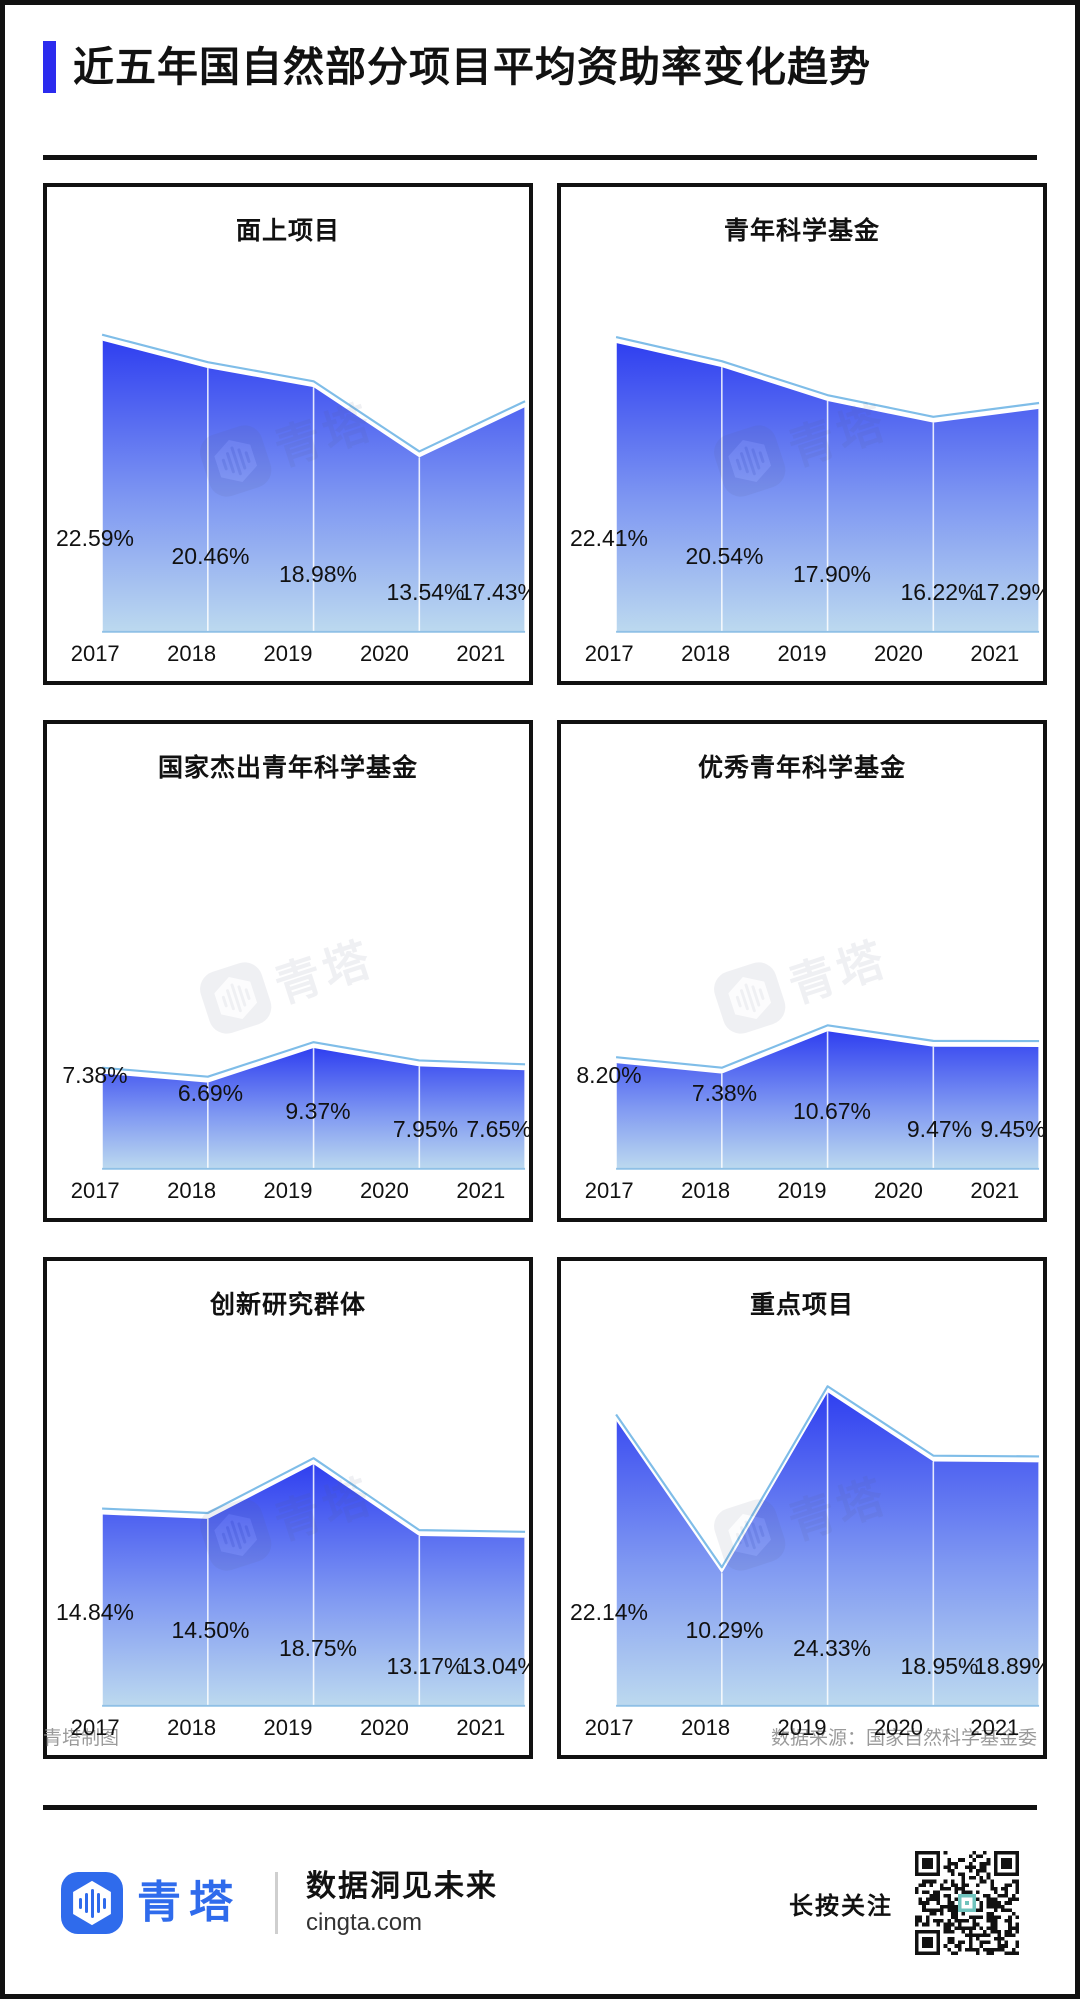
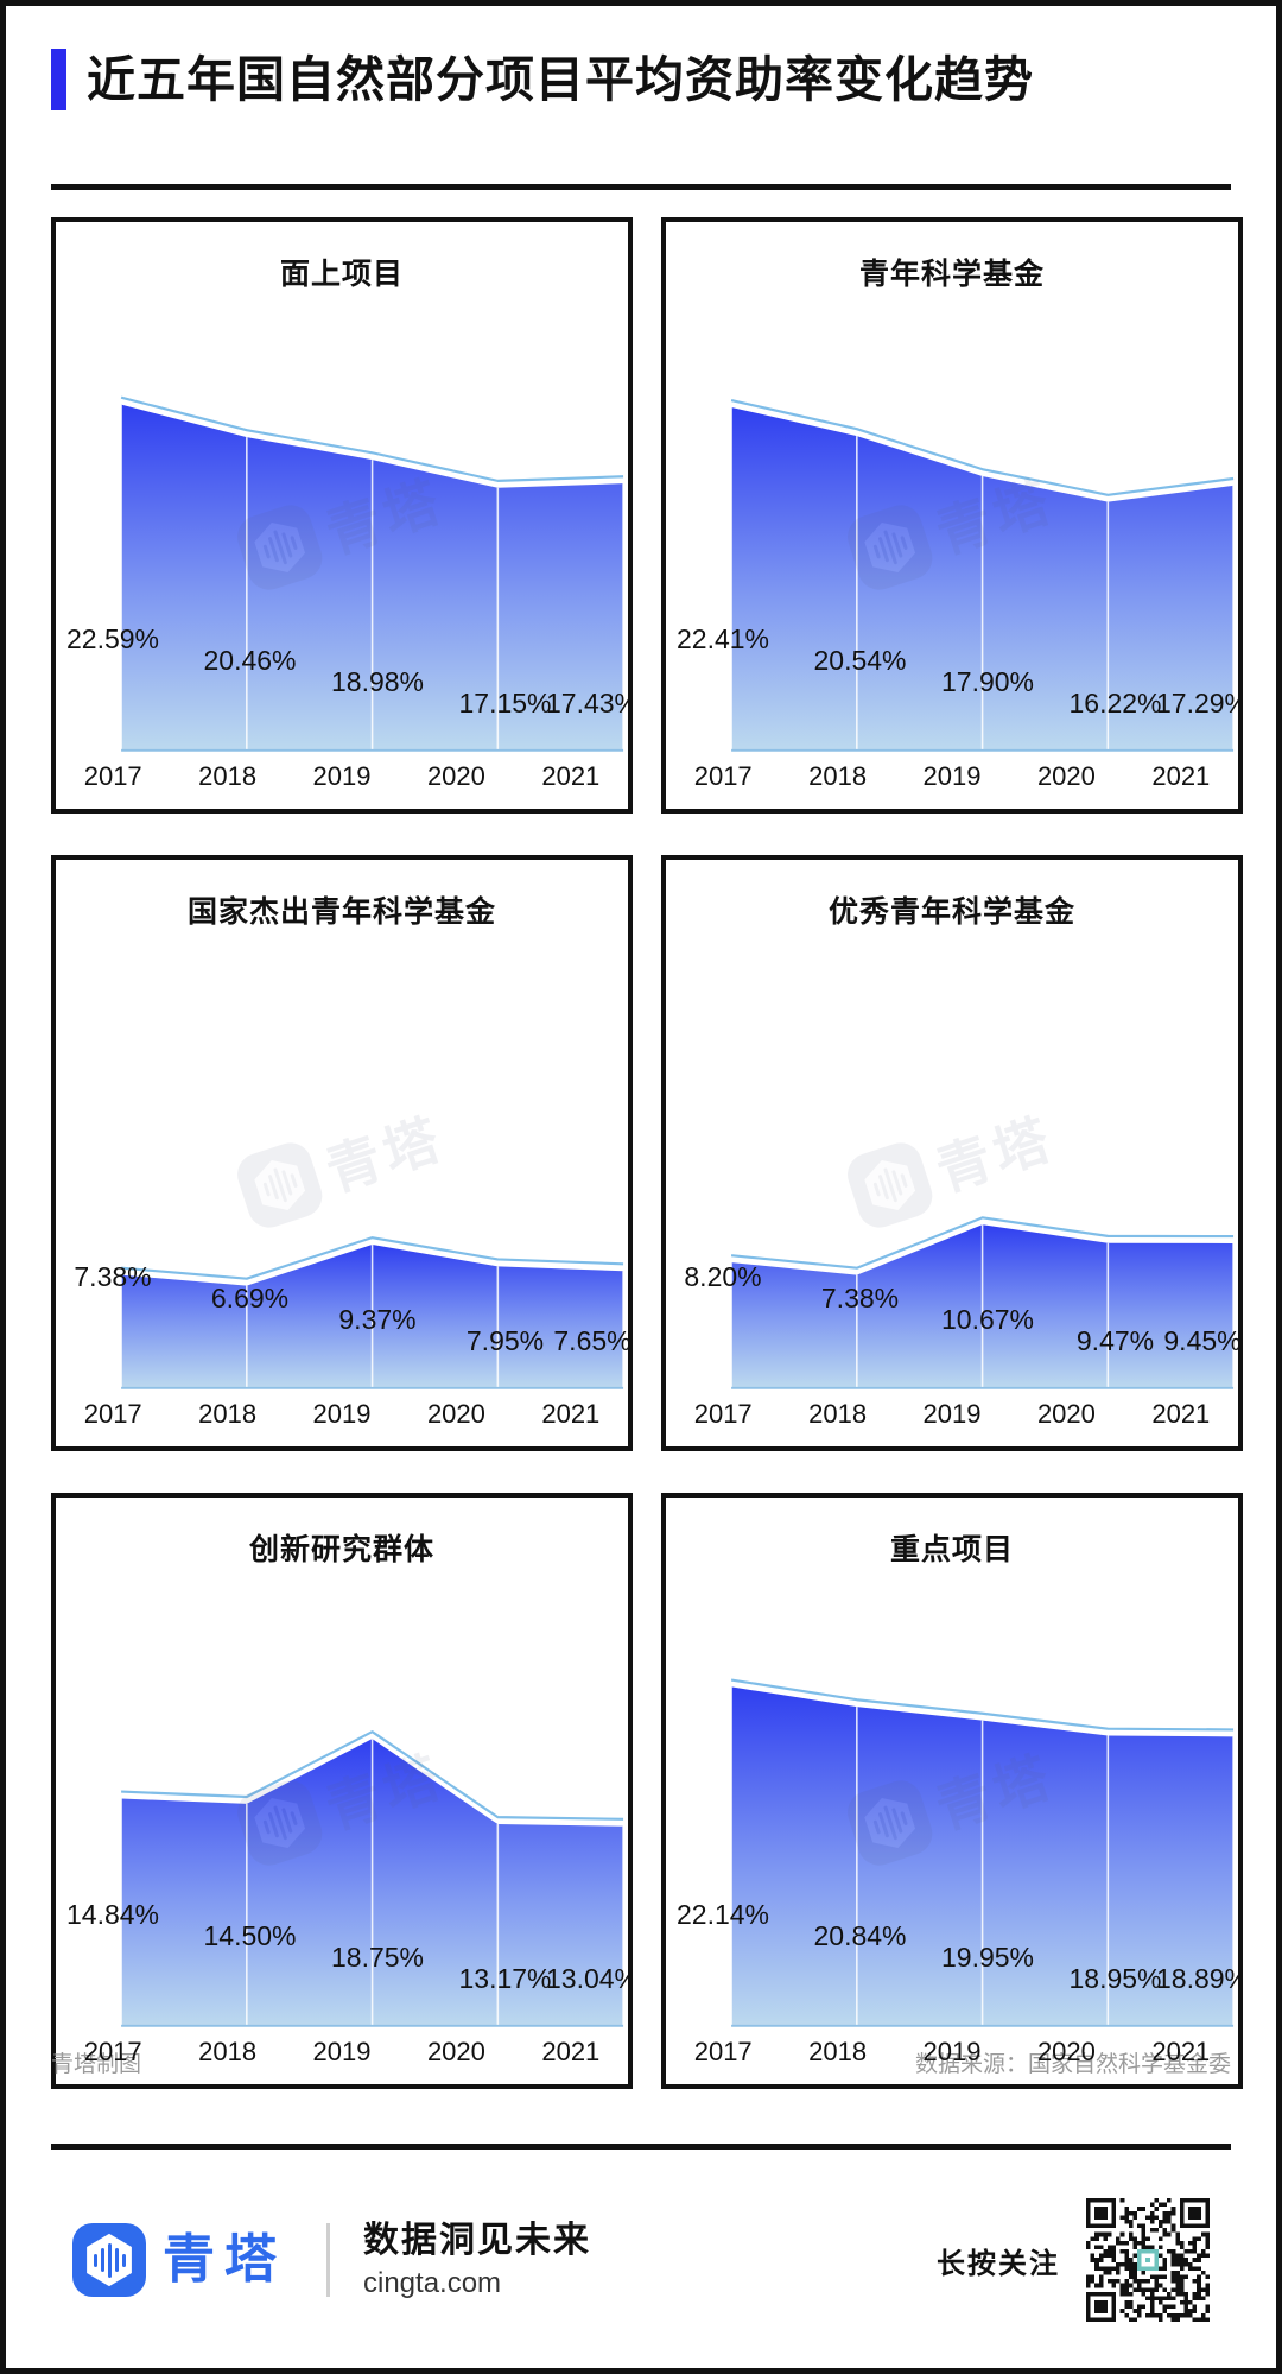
面上项目/2020: 13.54% -> 17.15%
重点项目/2018: 10.29% -> 20.84%
重点项目/2019: 24.33% -> 19.95%
